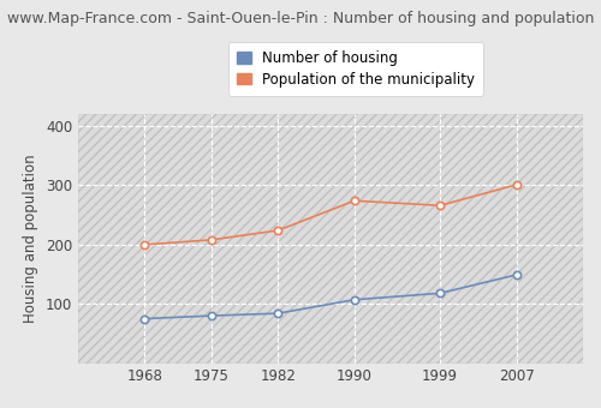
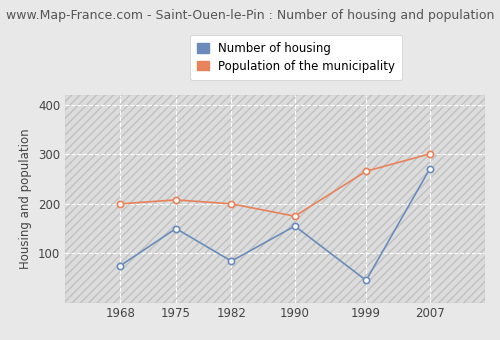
Number of housing/1975: 80 -> 150
Population of the municipality/1982: 224 -> 200
Number of housing/1990: 107 -> 155
Population of the municipality/1990: 274 -> 175
Number of housing/1999: 118 -> 45
Number of housing/2007: 149 -> 270
